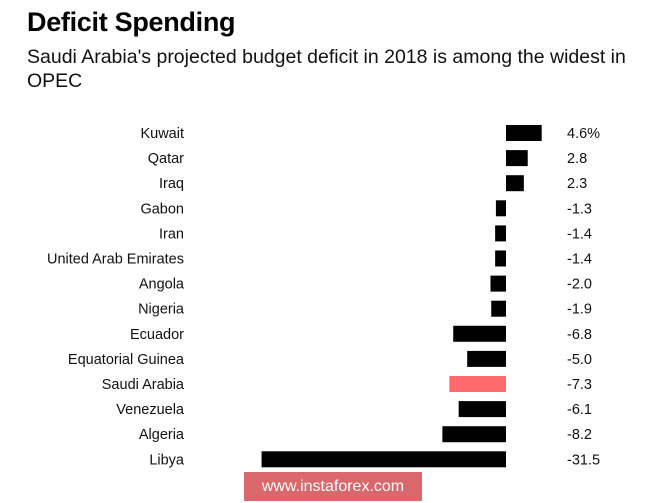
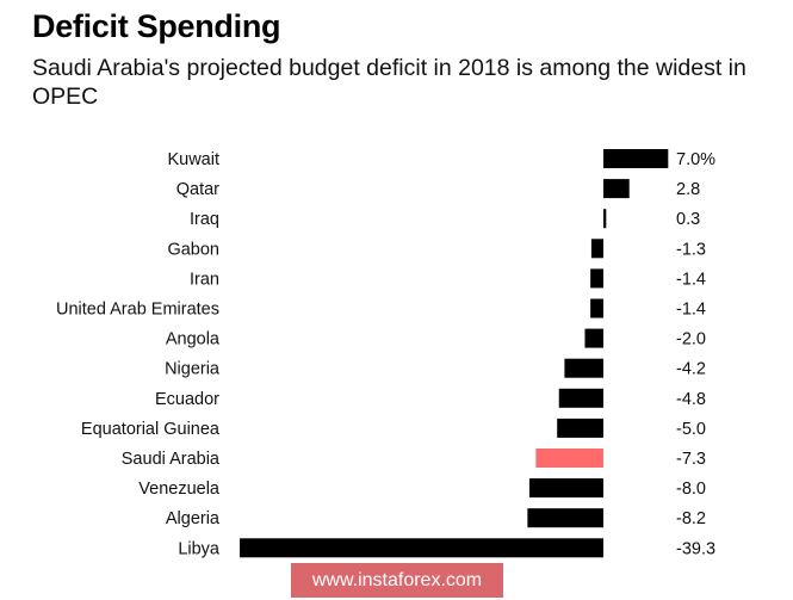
Kuwait: 4.6% -> 7.0%
Iraq: 2.3 -> 0.3
Nigeria: -1.9 -> -4.2
Ecuador: -6.8 -> -4.8
Venezuela: -6.1 -> -8.0
Libya: -31.5 -> -39.3
